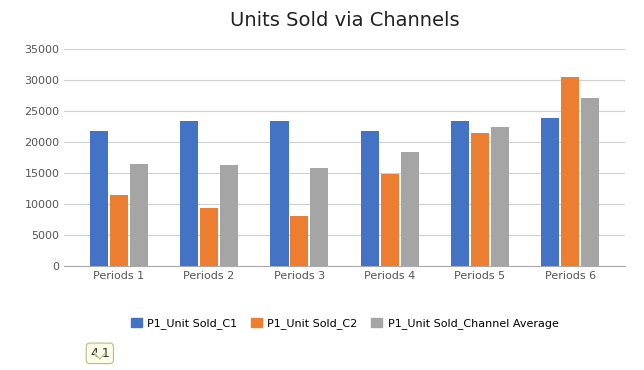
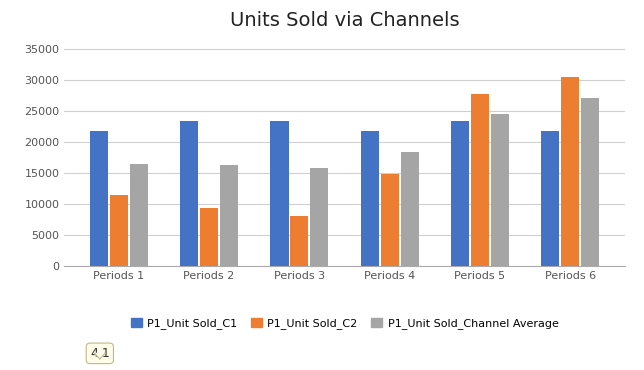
P1_Unit Sold_C2/Periods 5: 21500 -> 27800
P1_Unit Sold_Channel Average/Periods 5: 22500 -> 24600
P1_Unit Sold_C1/Periods 6: 23900 -> 21800
